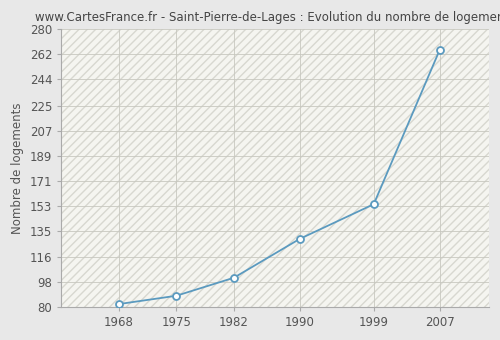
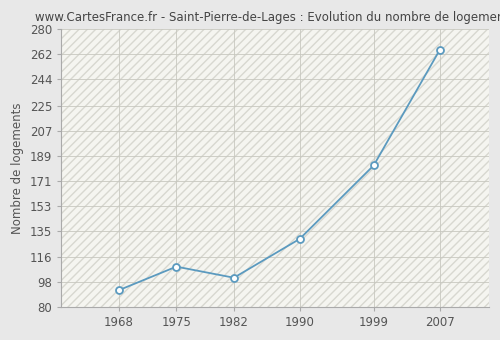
1968: 82 -> 92
1975: 88 -> 109
1999: 154 -> 182
